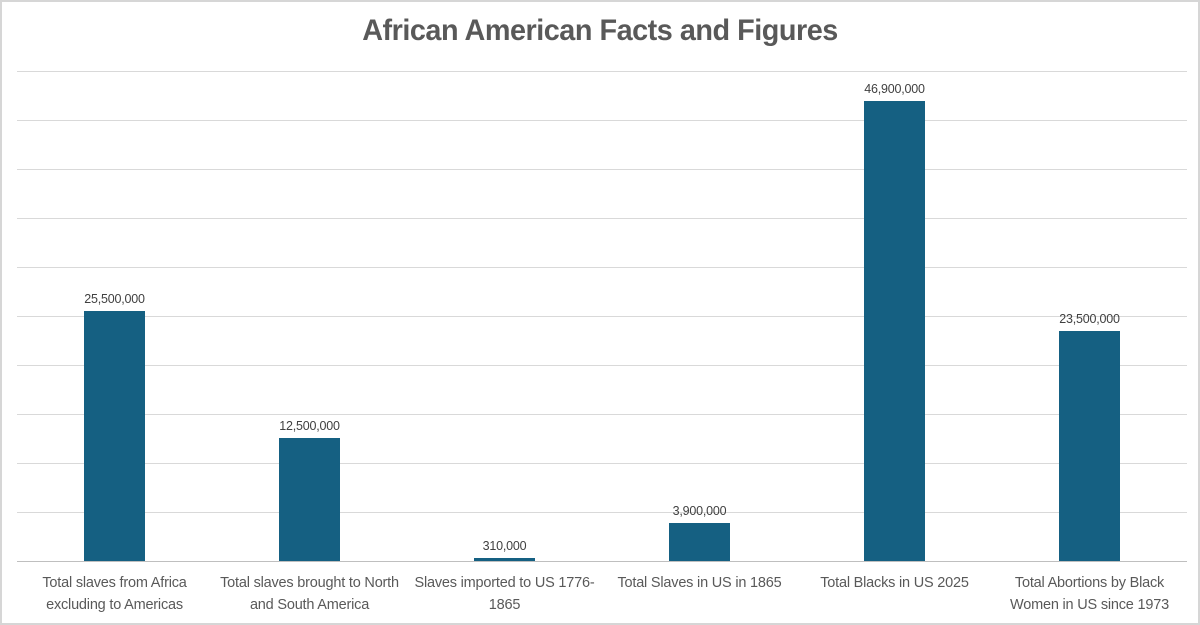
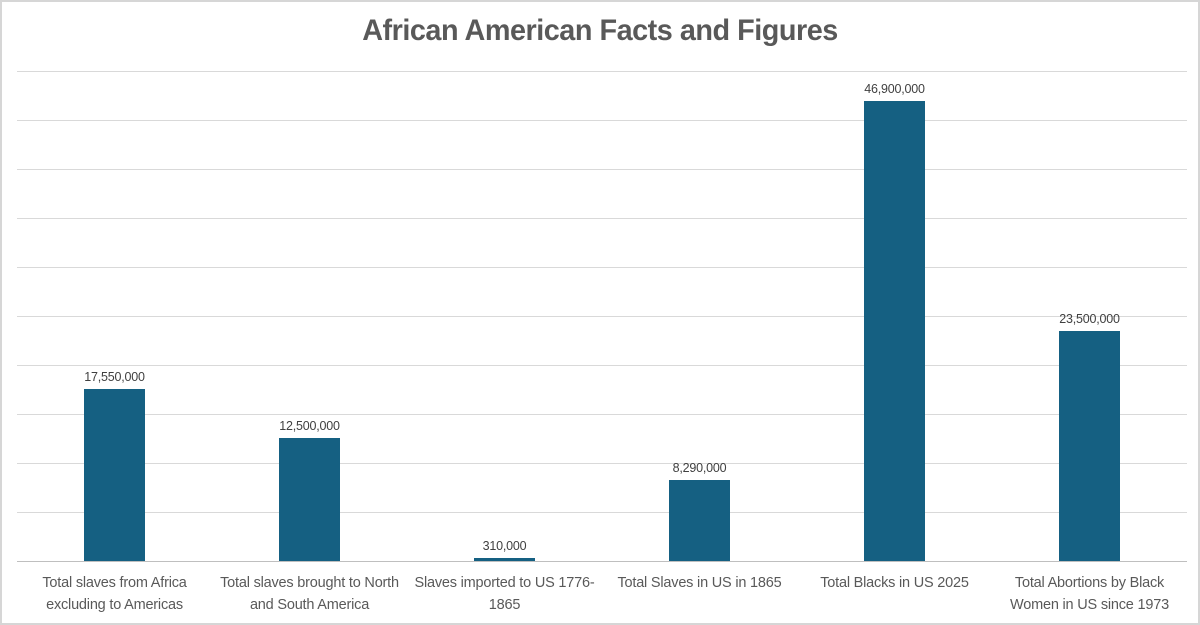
Total slaves from Africa excluding to Americas: 25,500,000 -> 17,550,000
Total Slaves in US in 1865: 3,900,000 -> 8,290,000
